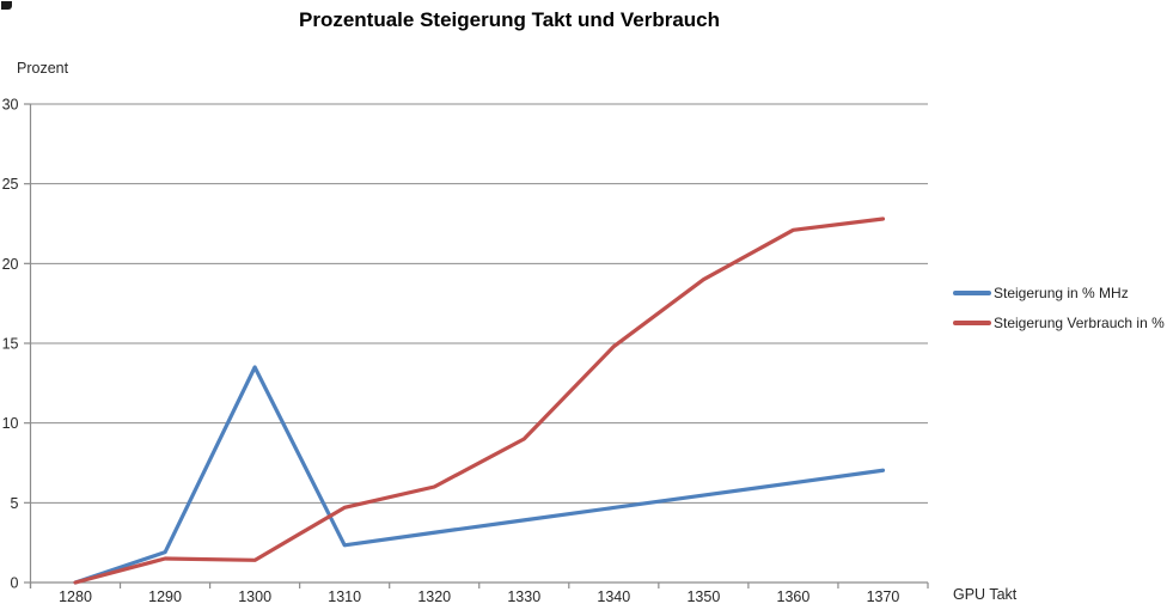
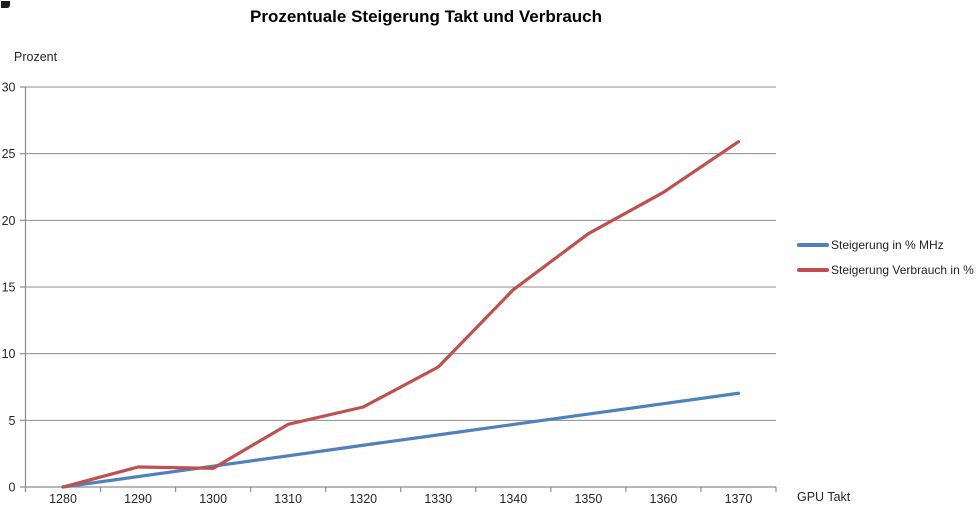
Steigerung in % MHz/1290: 1.9 -> 0.8
Steigerung in % MHz/1300: 13.5 -> 1.6
Steigerung Verbrauch in %/1370: 22.8 -> 25.9
